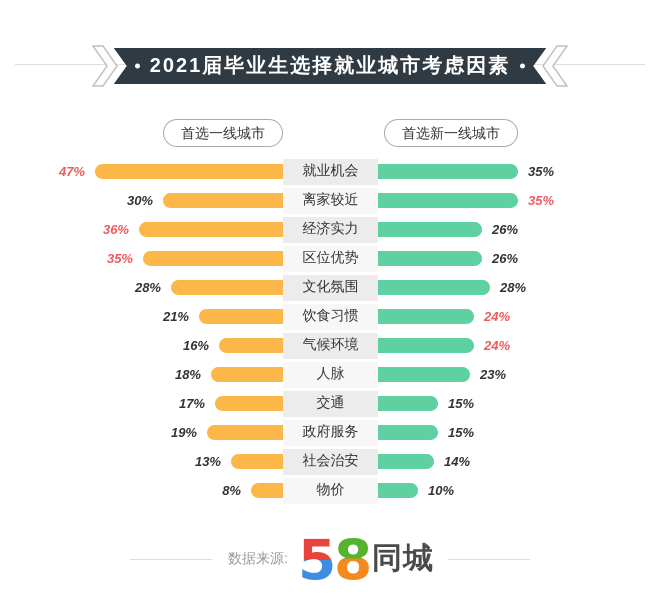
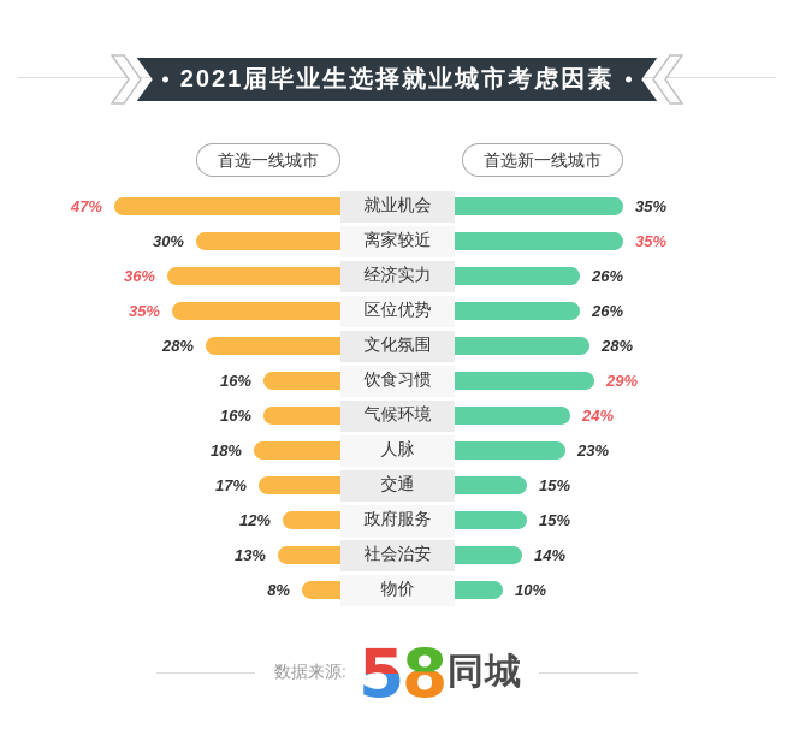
首选一线城市/饮食习惯: 21% -> 16%
首选新一线城市/饮食习惯: 24% -> 29%
首选一线城市/政府服务: 19% -> 12%
